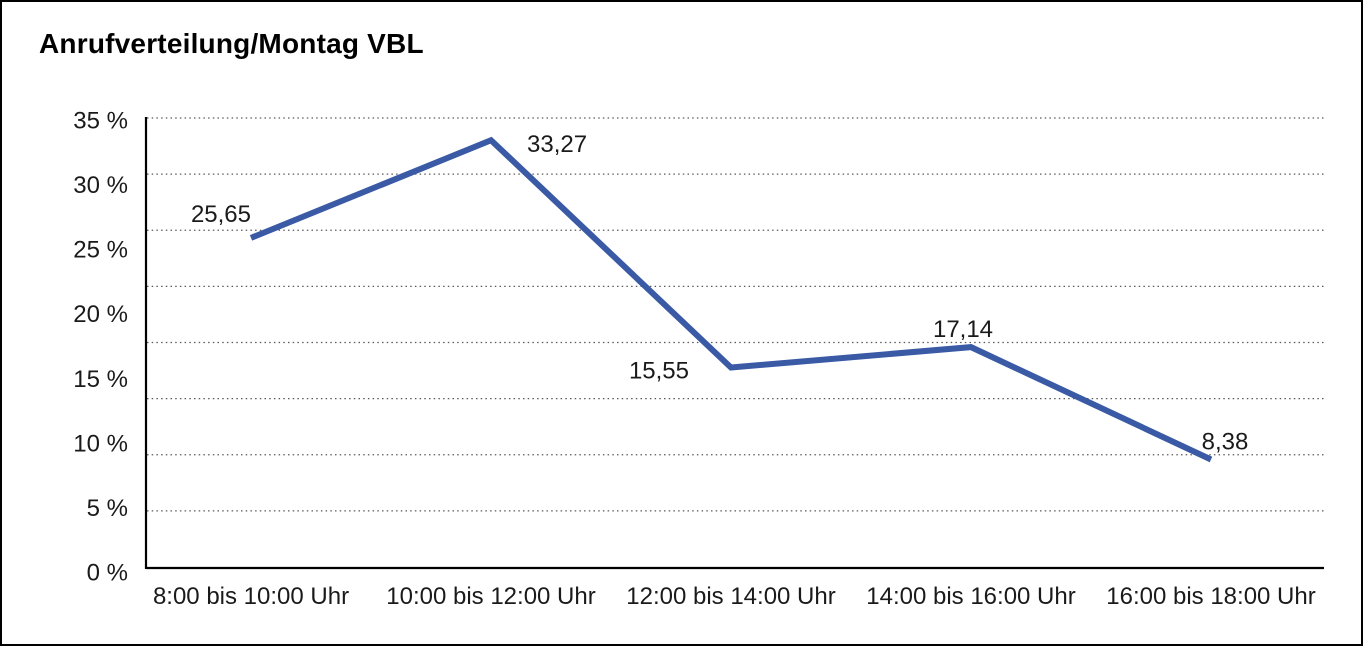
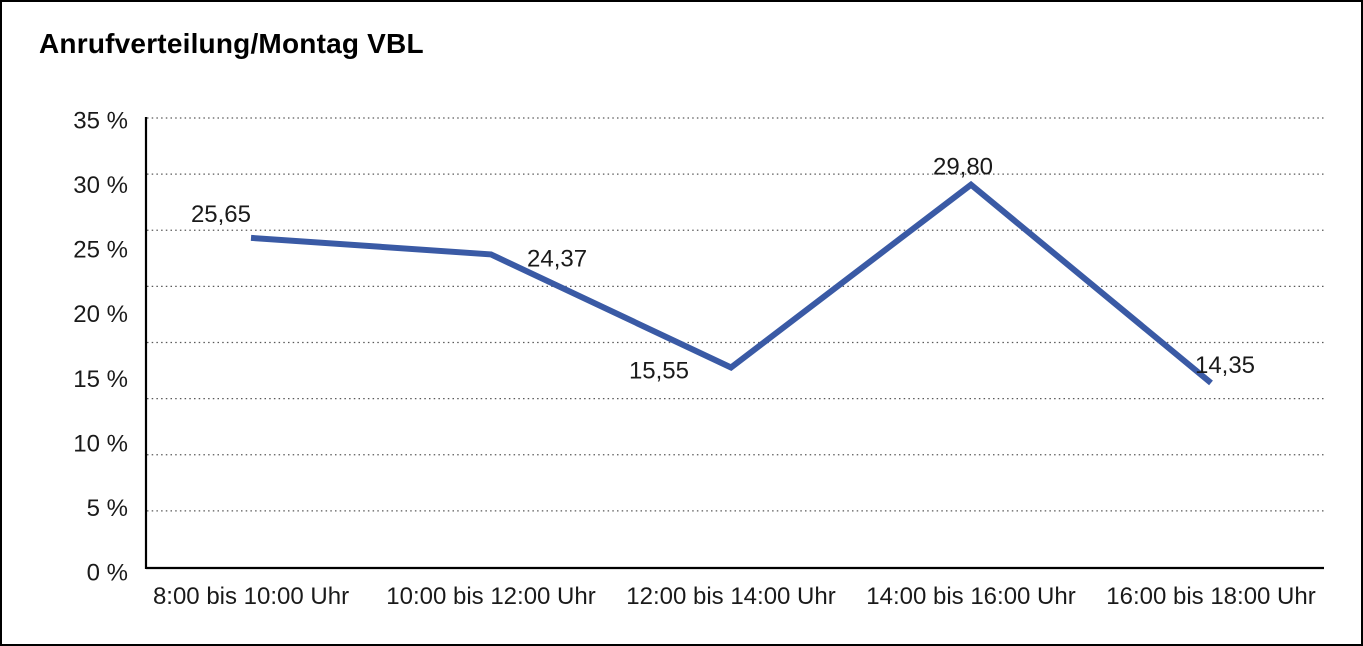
10:00 bis 12:00 Uhr: 33,27 -> 24,37
14:00 bis 16:00 Uhr: 17,14 -> 29,80
16:00 bis 18:00 Uhr: 8,38 -> 14,35
